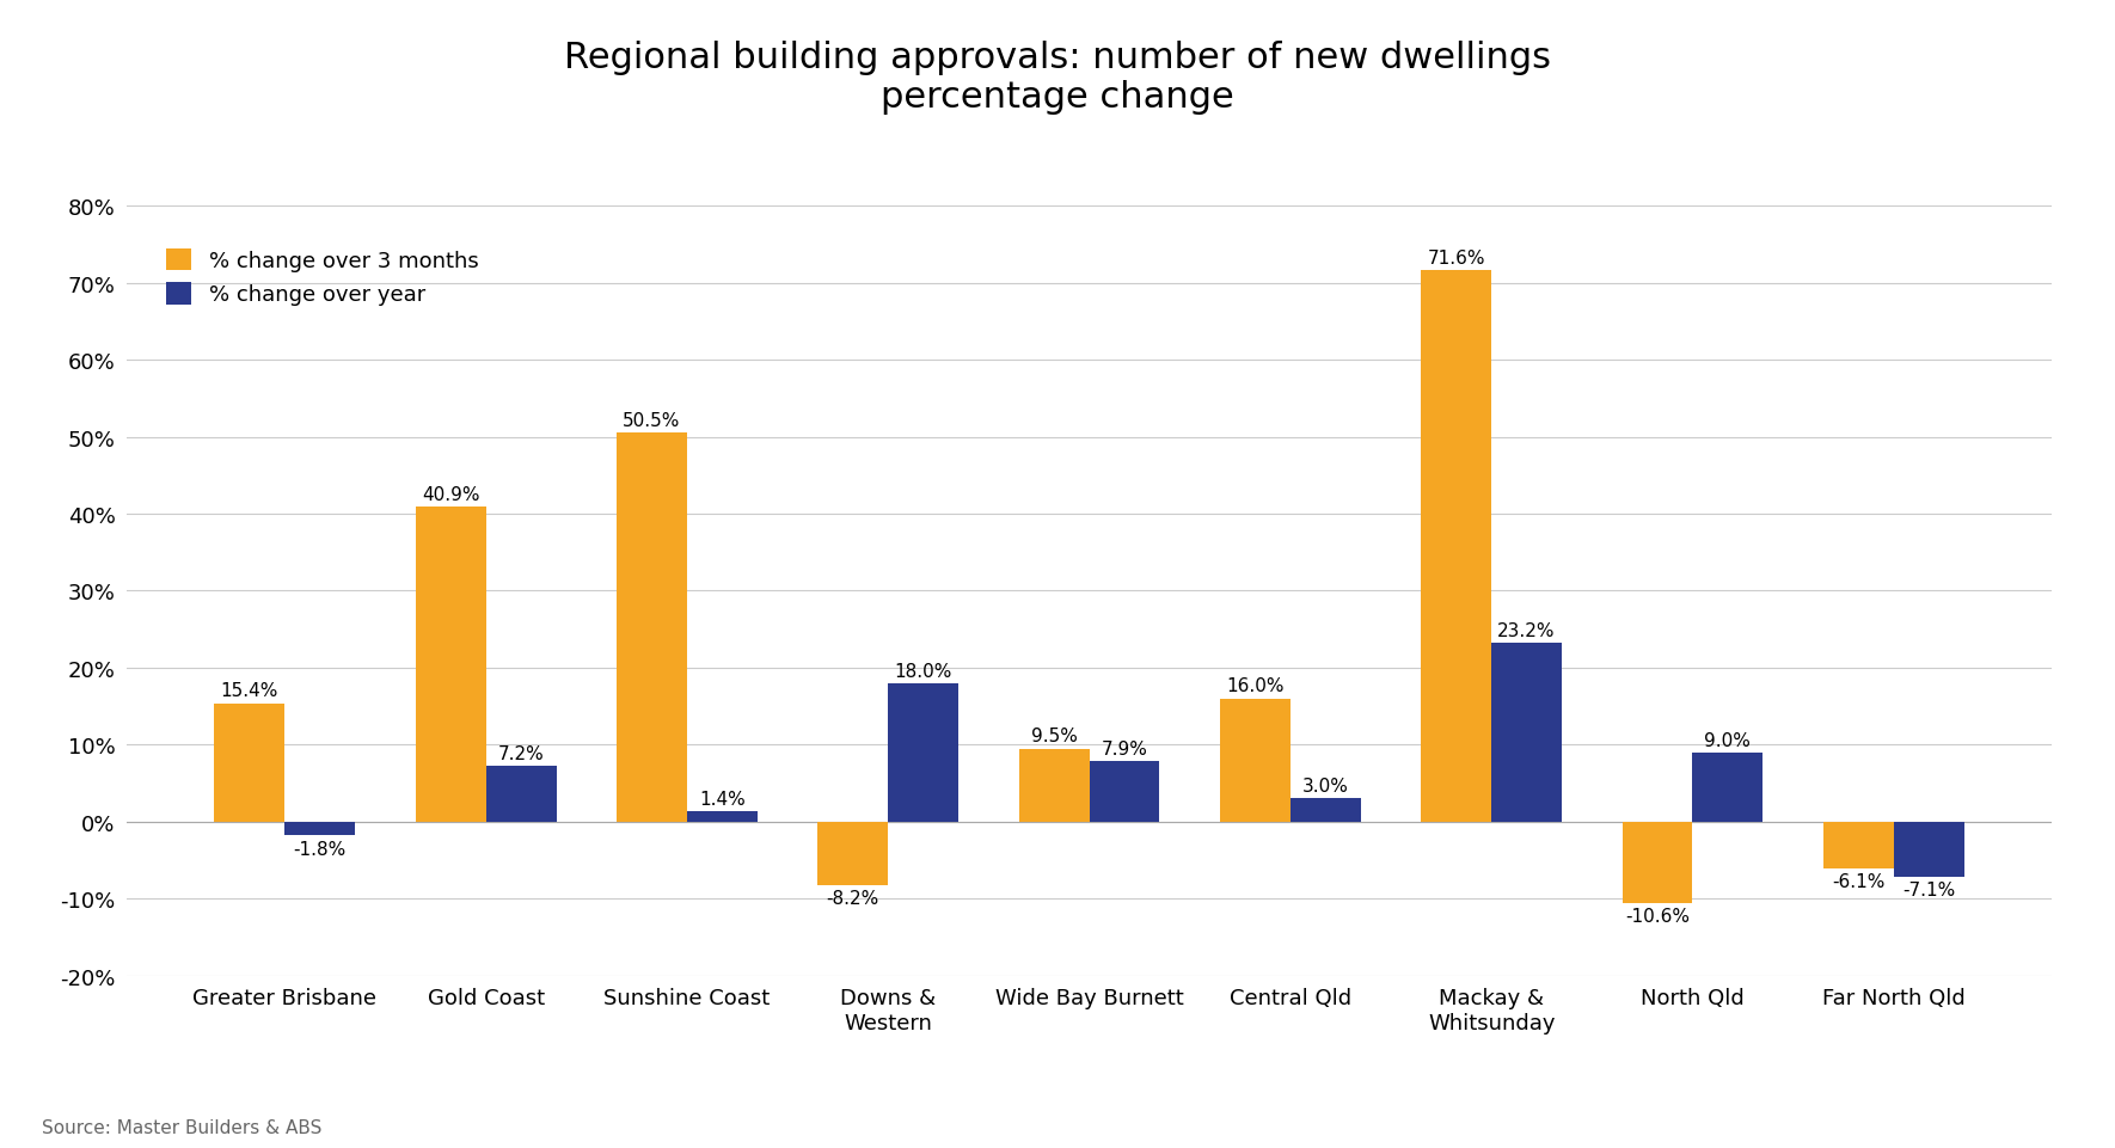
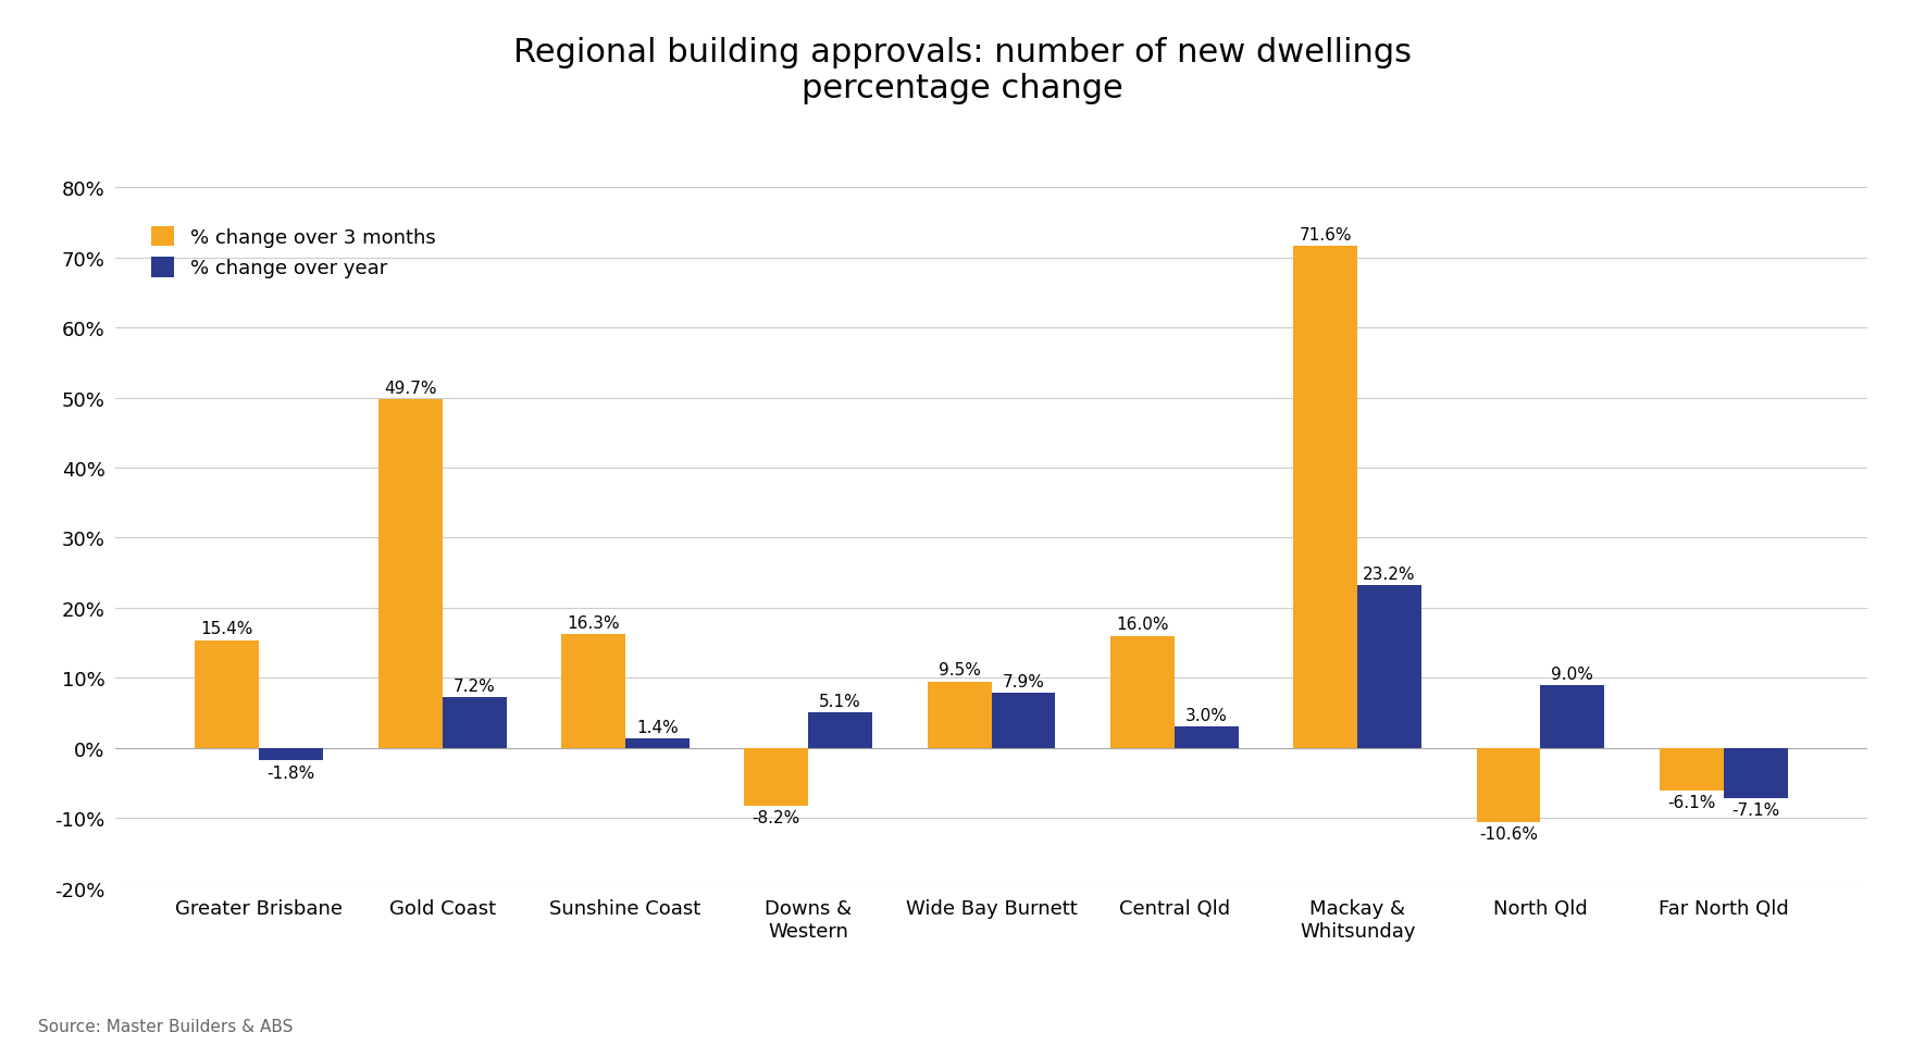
% change over 3 months/Gold Coast: 40.9% -> 49.7%
% change over 3 months/Sunshine Coast: 50.5% -> 16.3%
% change over year/Downs & Western: 18.0% -> 5.1%
